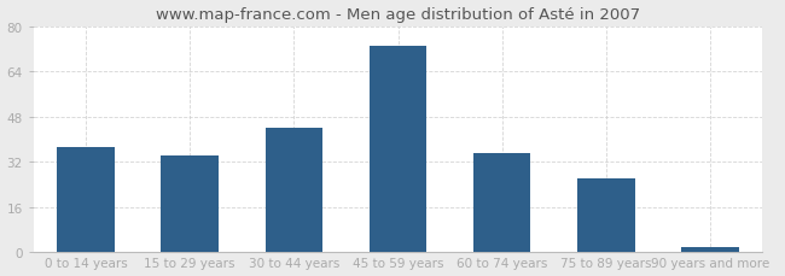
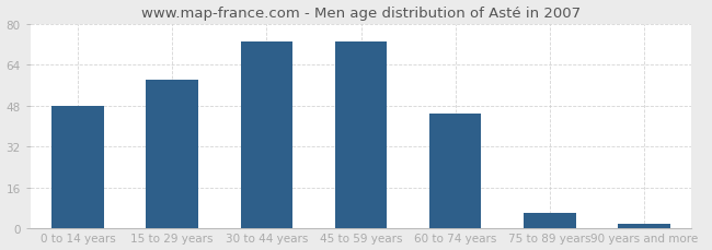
0 to 14 years: 37 -> 48
15 to 29 years: 34 -> 58
30 to 44 years: 44 -> 73
60 to 74 years: 35 -> 45
75 to 89 years: 26 -> 6
